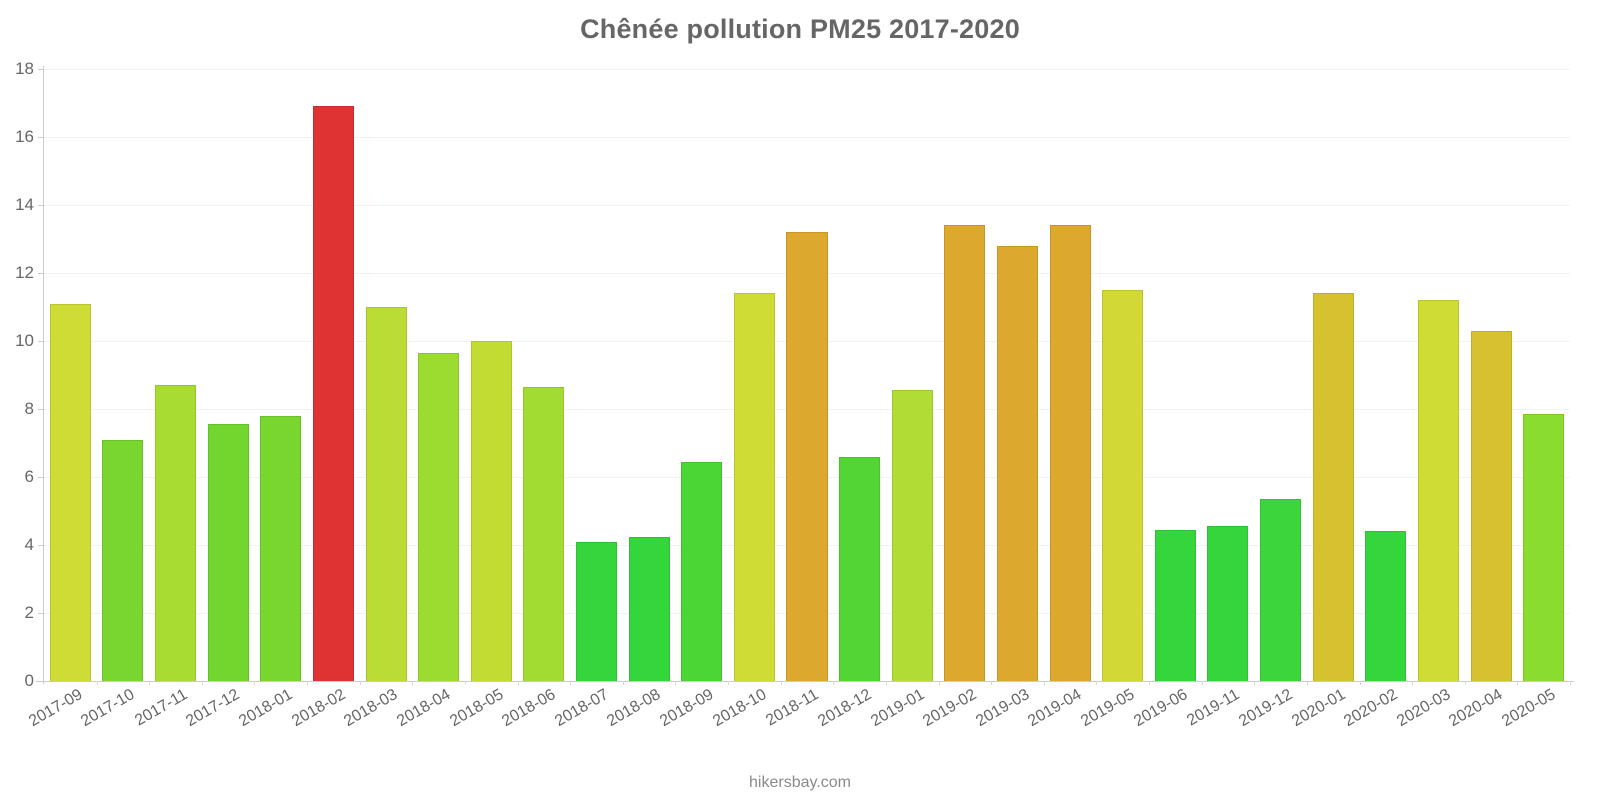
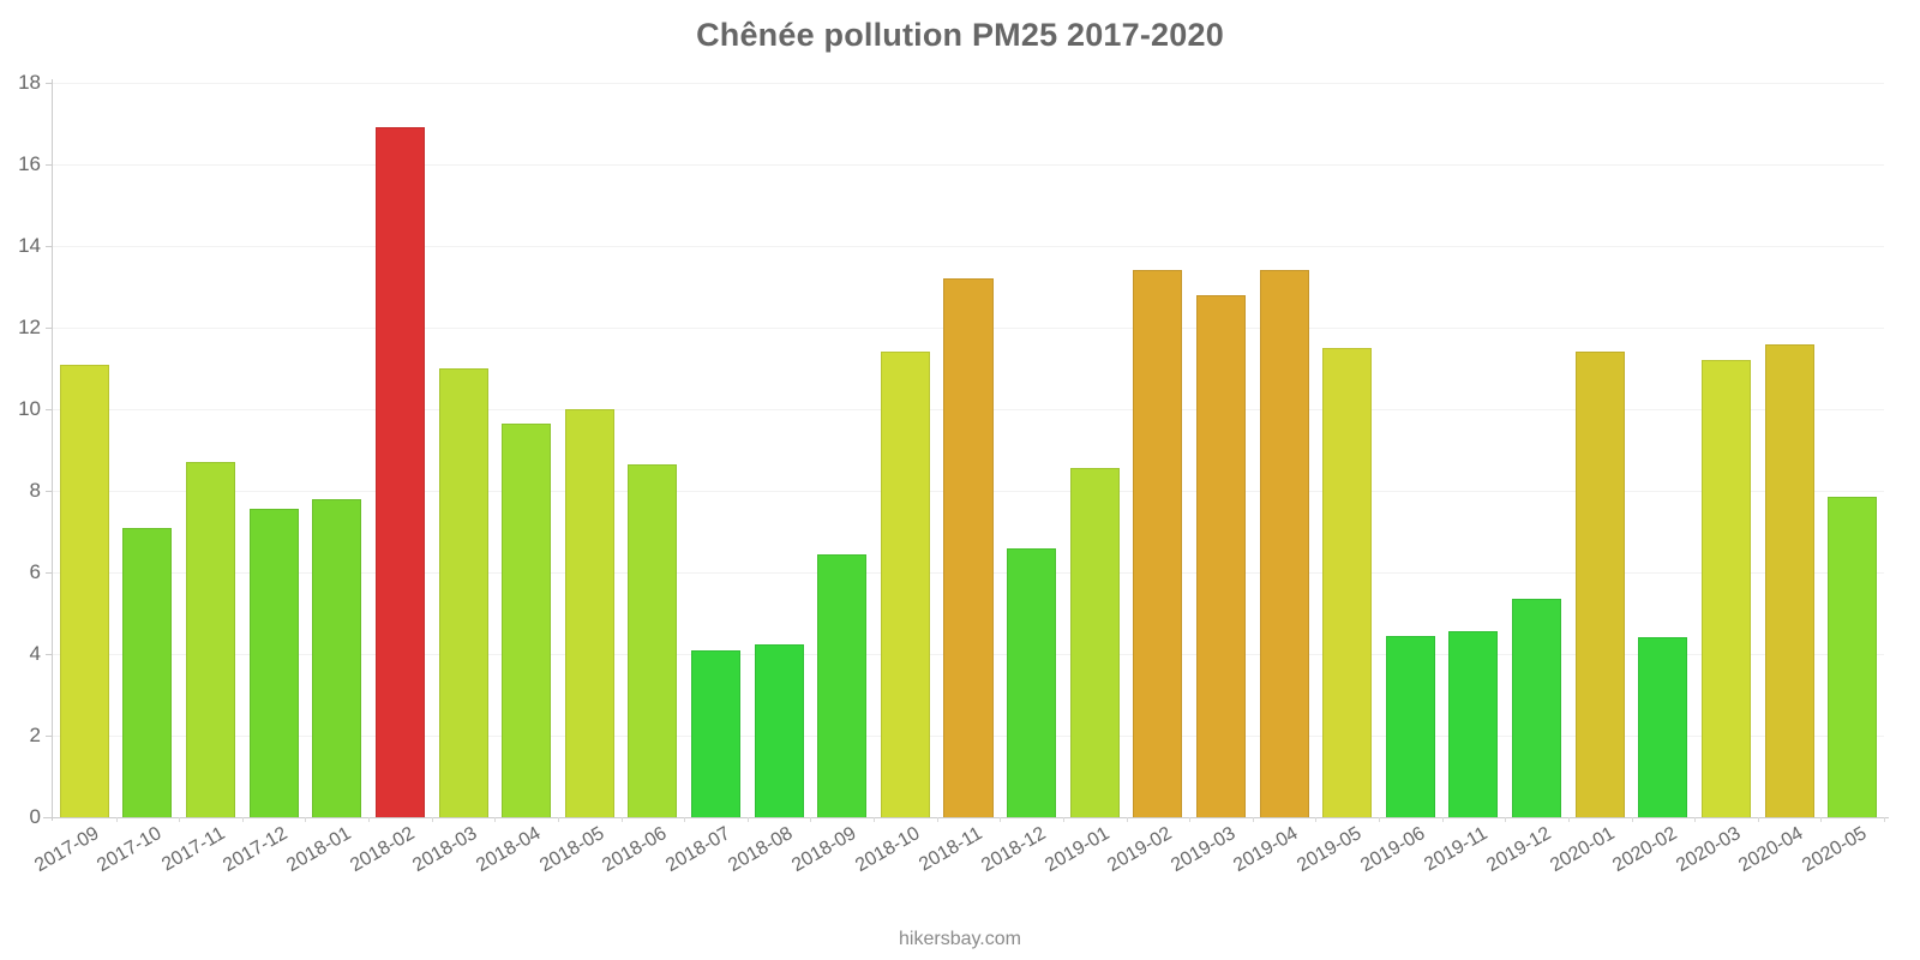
2020-04: 10.3 -> 11.6
